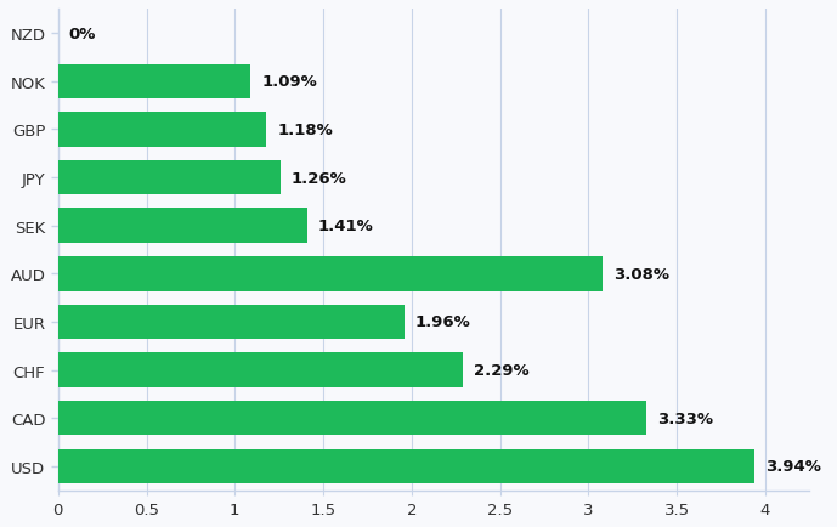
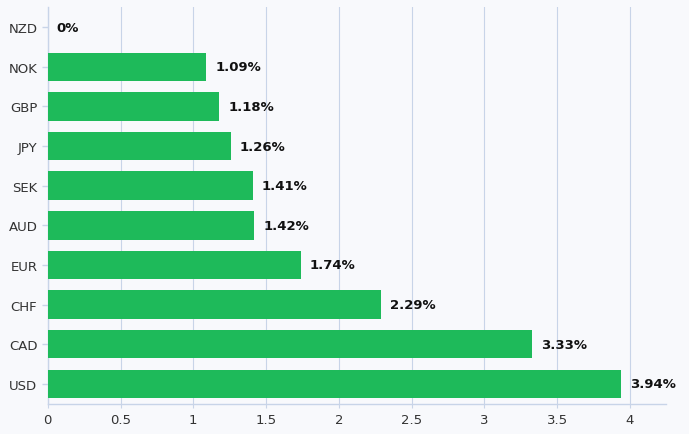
AUD: 3.08% -> 1.42%
EUR: 1.96% -> 1.74%
